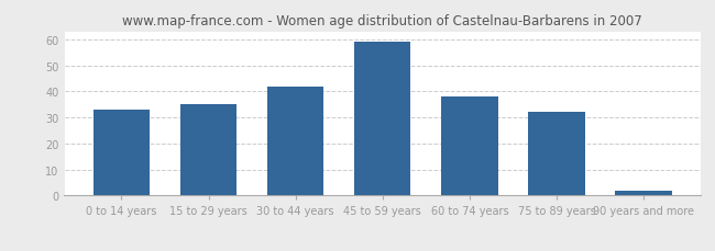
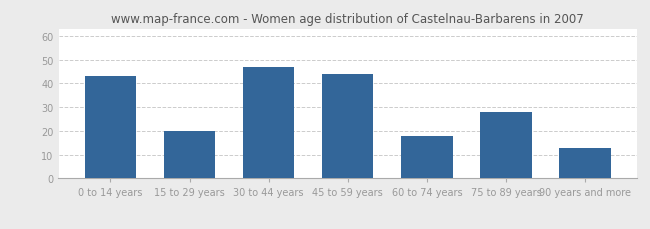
0 to 14 years: 33 -> 43
15 to 29 years: 35 -> 20
30 to 44 years: 42 -> 47
45 to 59 years: 59 -> 44
60 to 74 years: 38 -> 18
75 to 89 years: 32 -> 28
90 years and more: 2 -> 13
